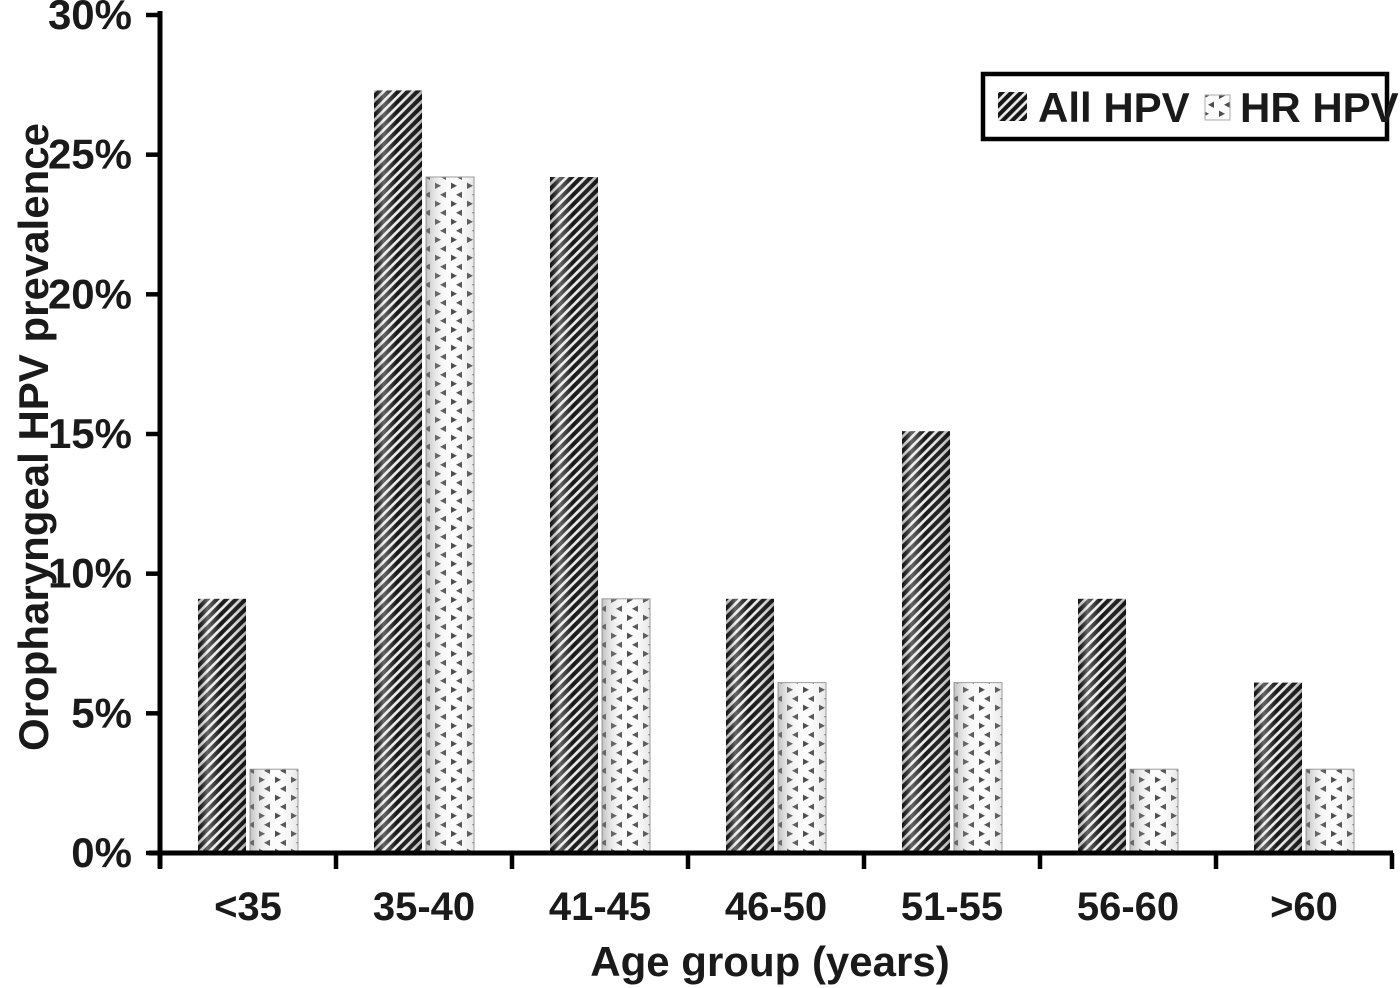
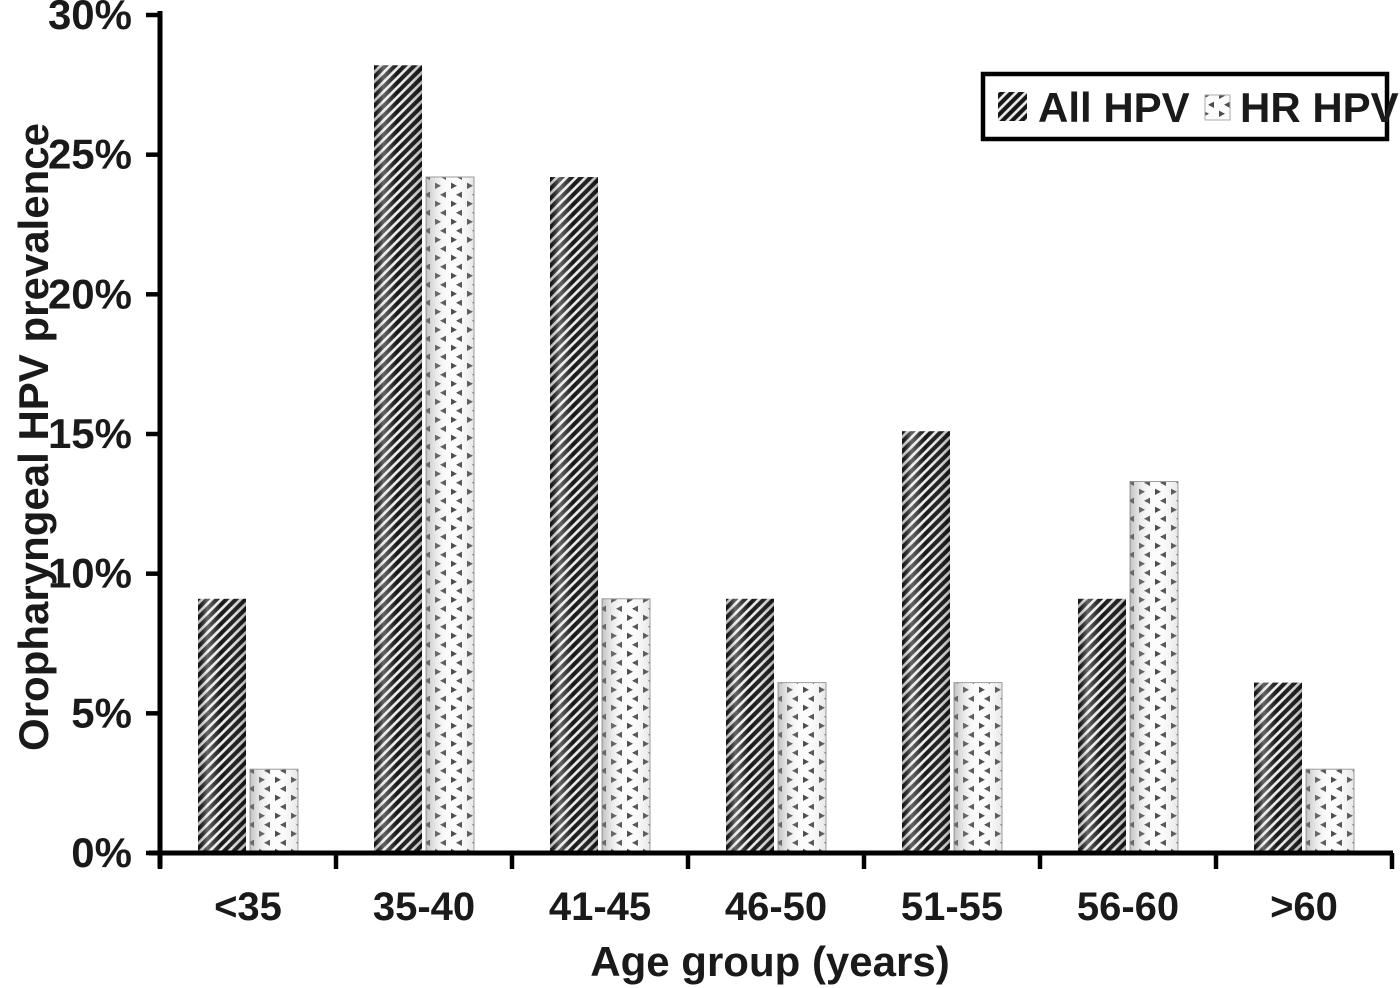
All HPV/35-40: 27.3% -> 28.2%
HR HPV/56-60: 3.0% -> 13.3%
